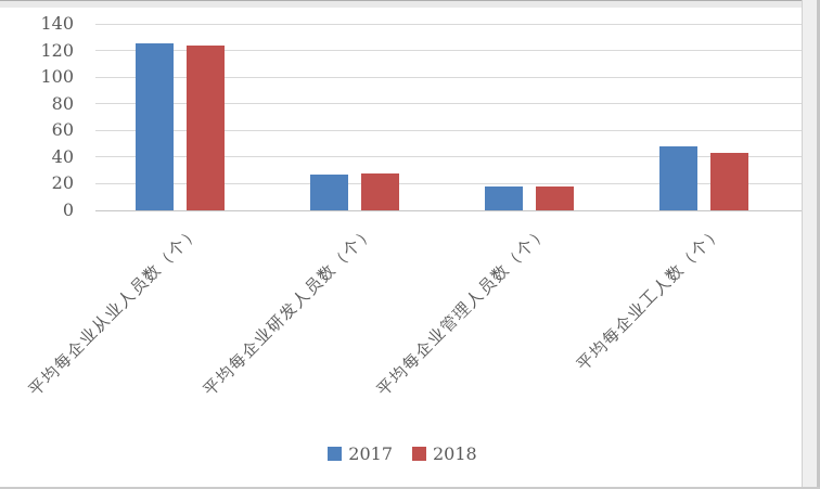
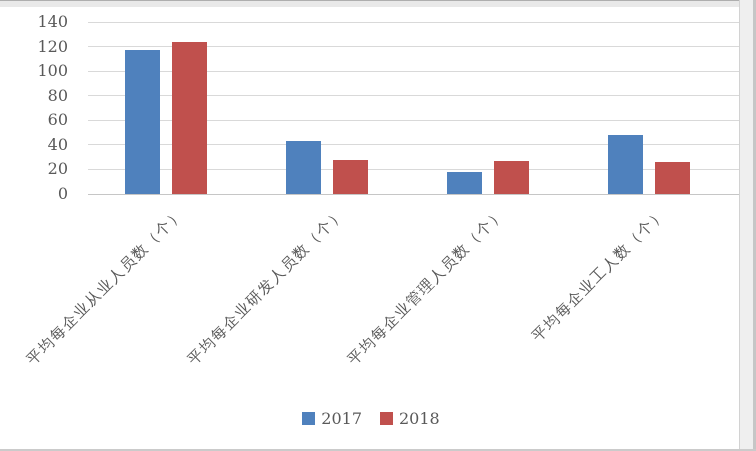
2017/平均每企业从业人员数（个）: 125 -> 117
2017/平均每企业研发人员数（个）: 27 -> 43
2018/平均每企业管理人员数（个）: 18 -> 27
2018/平均每企业工人数（个）: 43 -> 26
